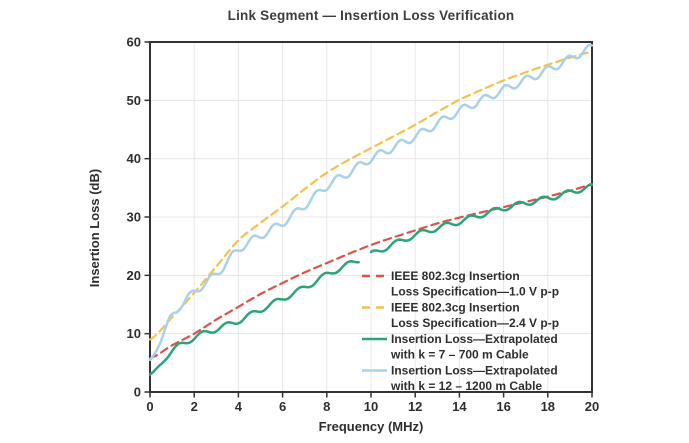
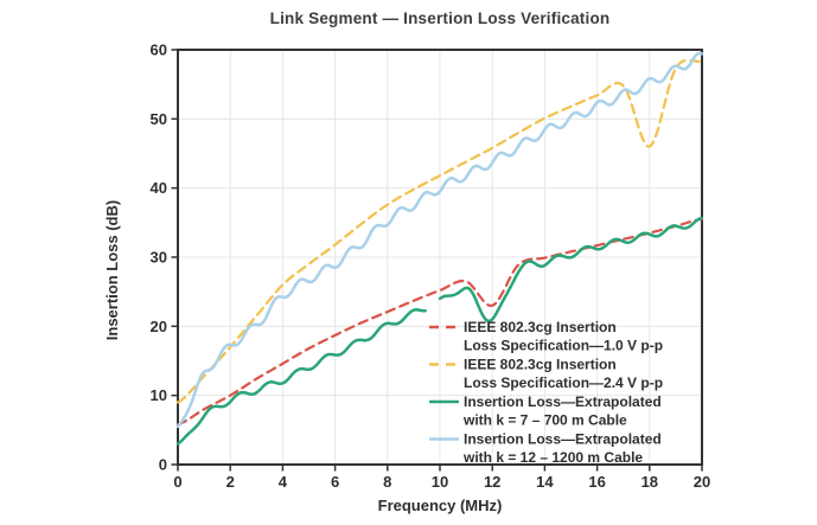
IEEE 802.3cg Insertion Loss Specification—1.0 V p-p/12: 28 -> 23
Insertion Loss—Extrapolated with k = 7 – 700 m Cable/12: 27 -> 21
IEEE 802.3cg Insertion Loss Specification—2.4 V p-p/18: 56 -> 46
